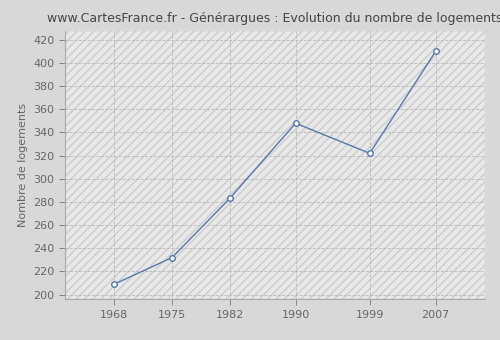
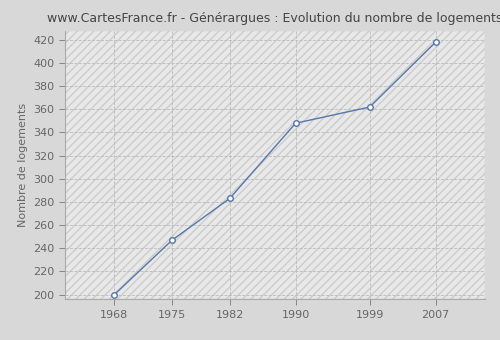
1968: 209 -> 200
1975: 232 -> 247
1999: 322 -> 362
2007: 410 -> 418
